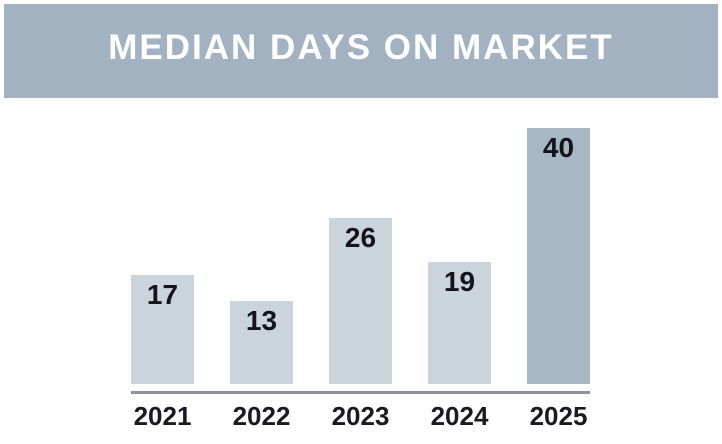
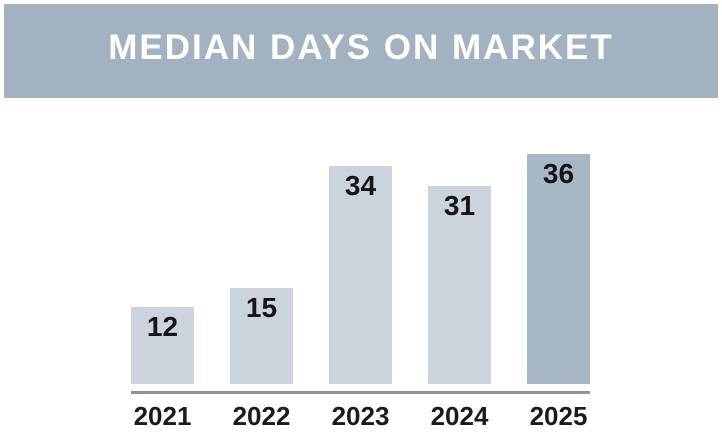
2021: 17 -> 12
2022: 13 -> 15
2023: 26 -> 34
2024: 19 -> 31
2025: 40 -> 36
